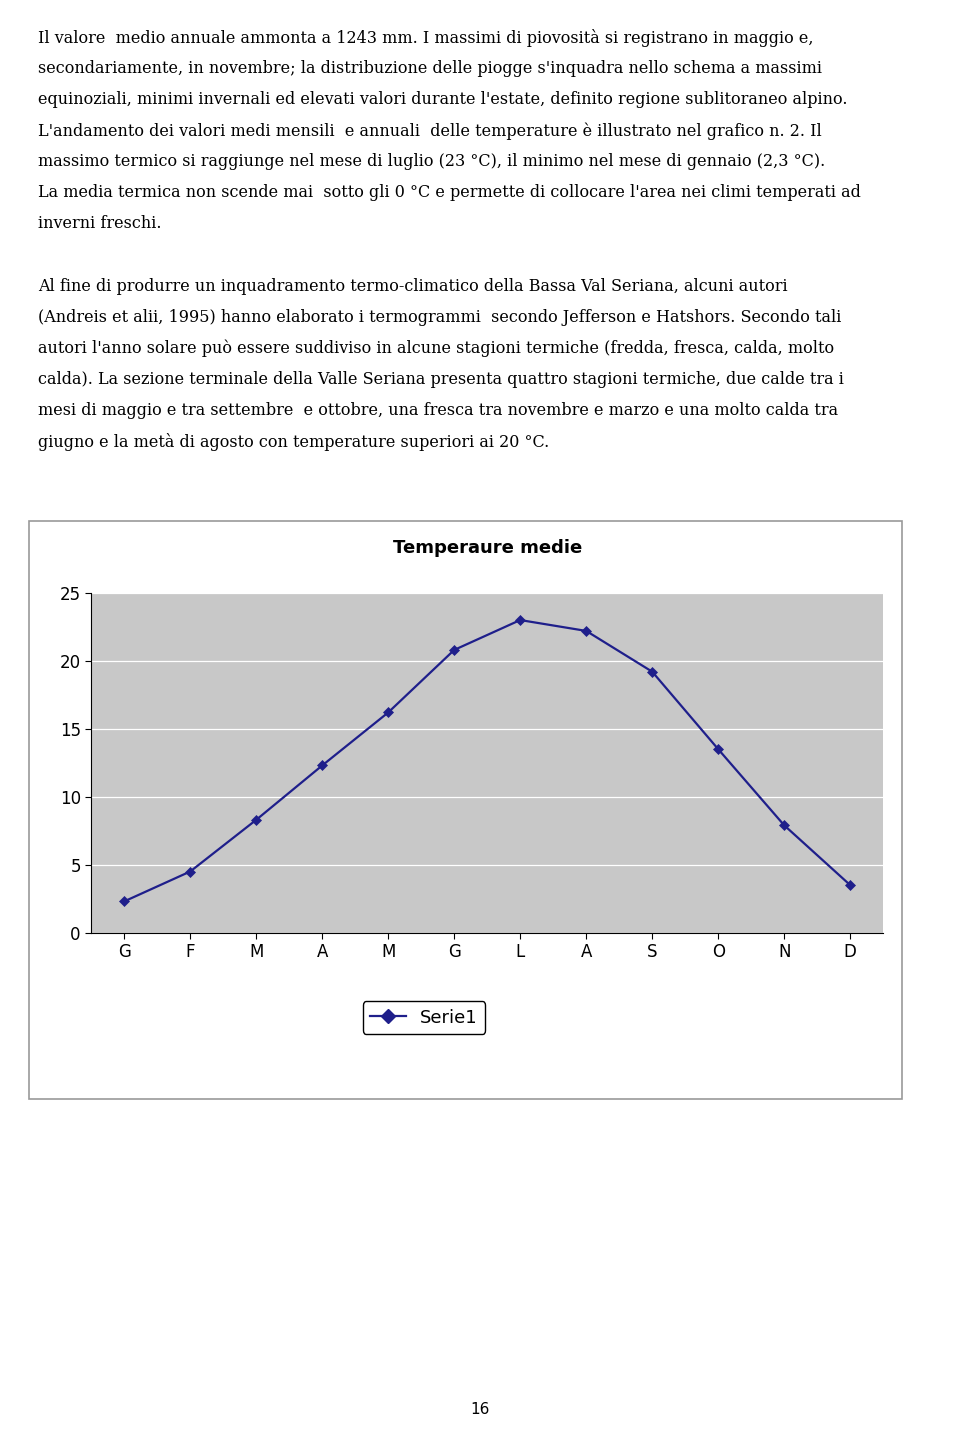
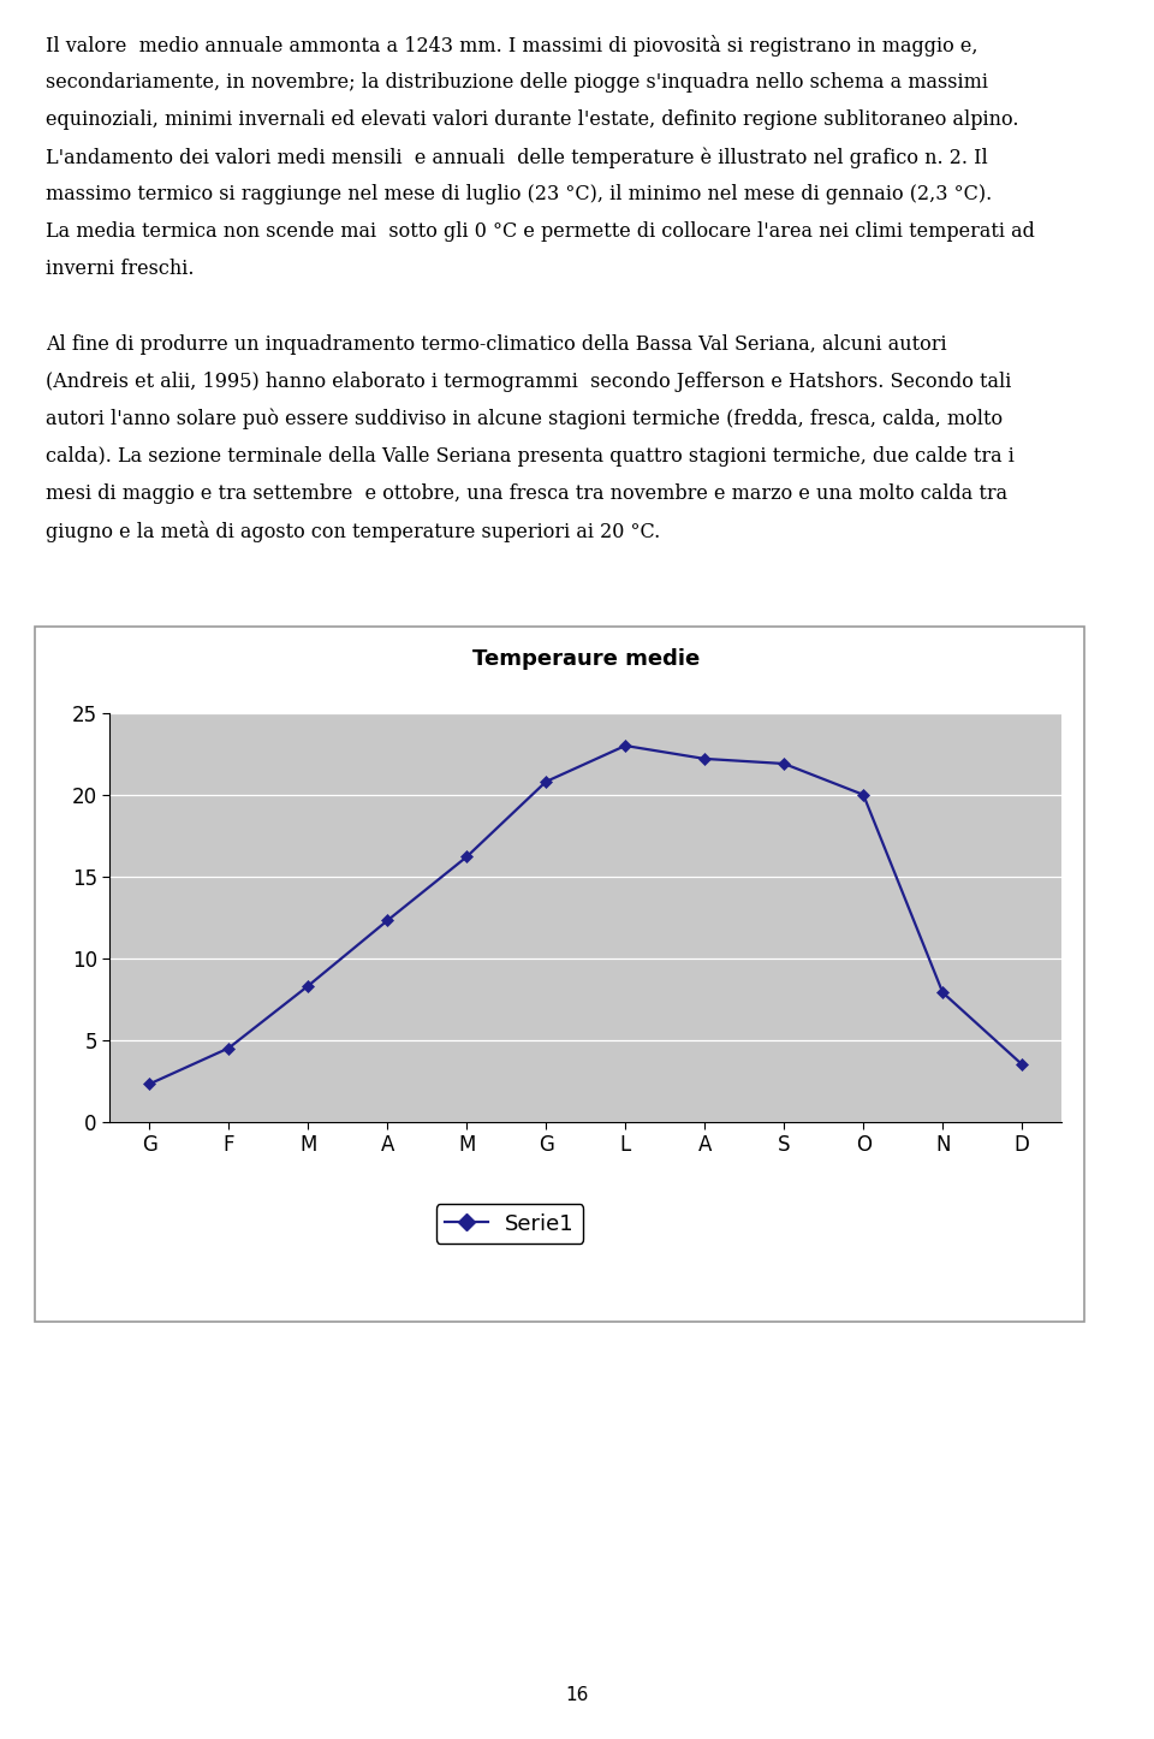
S: 19.2 -> 21.9
O: 13.5 -> 20.0
